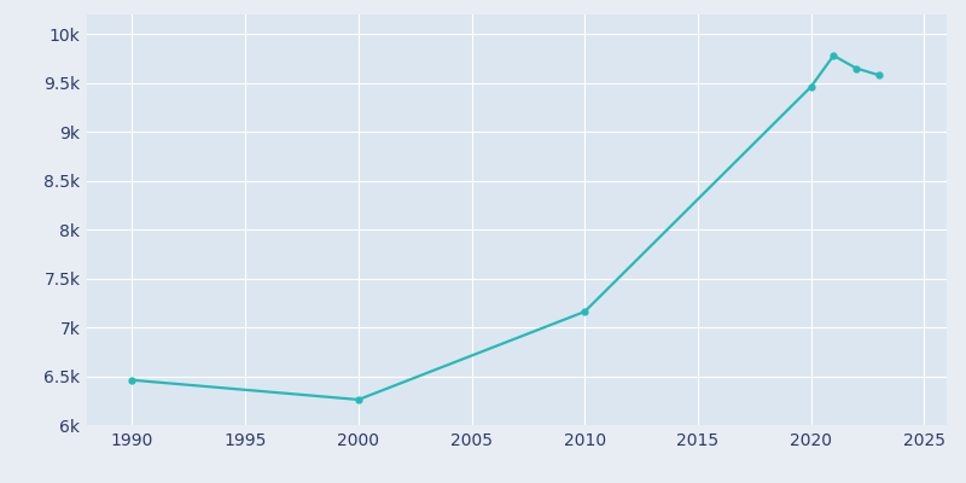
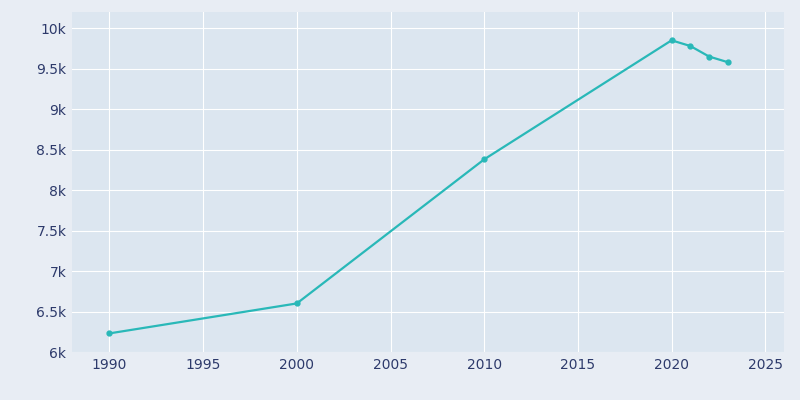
1990: 6.46k -> 6.23k
2000: 6.26k -> 6.60k
2010: 7.16k -> 8.38k
2020: 9.46k -> 9.85k
